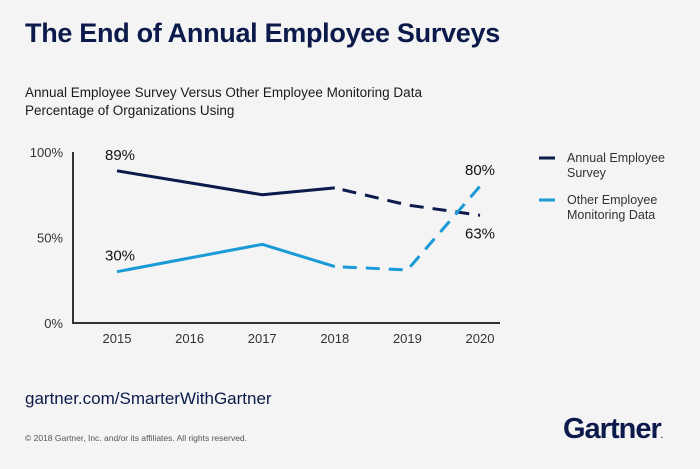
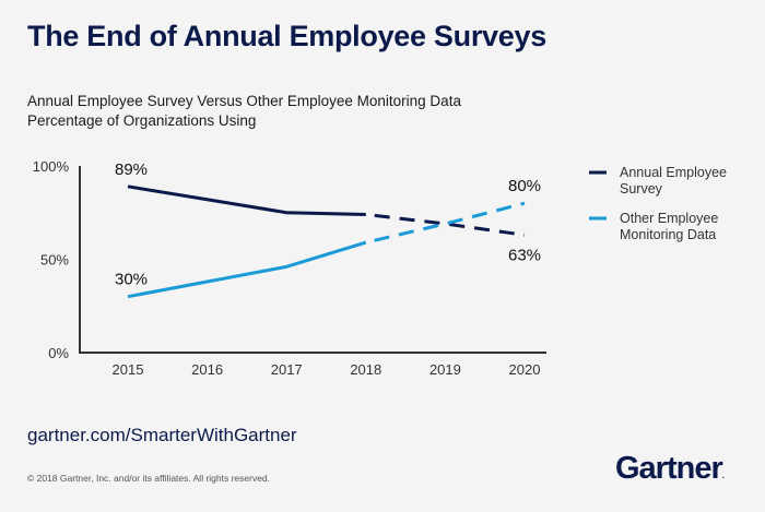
Annual Employee Survey/2018: 79% -> 74%
Other Employee Monitoring Data/2018: 33% -> 59%
Other Employee Monitoring Data/2019: 31% -> 69%
